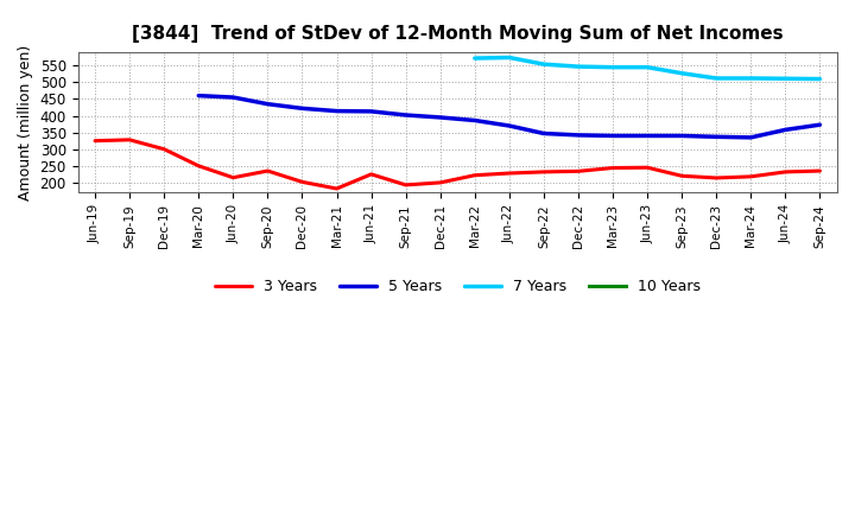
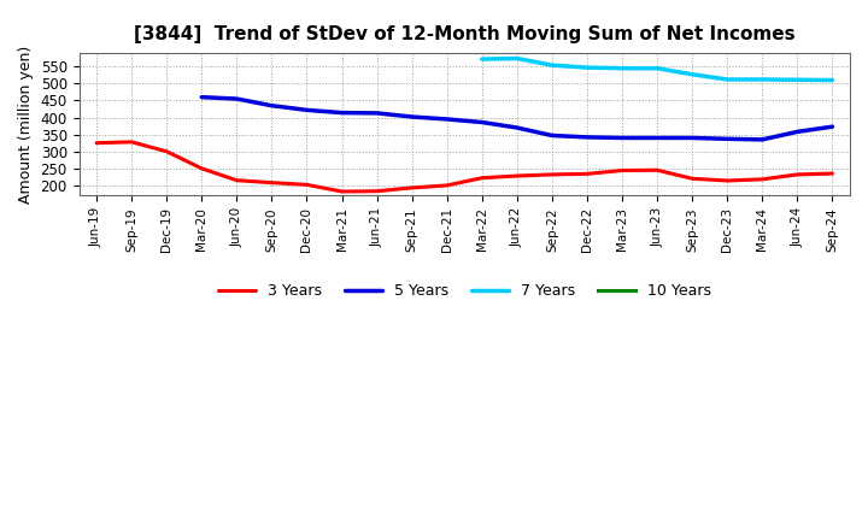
3 Years/Sep-20: 235 -> 208
3 Years/Jun-21: 225 -> 183
